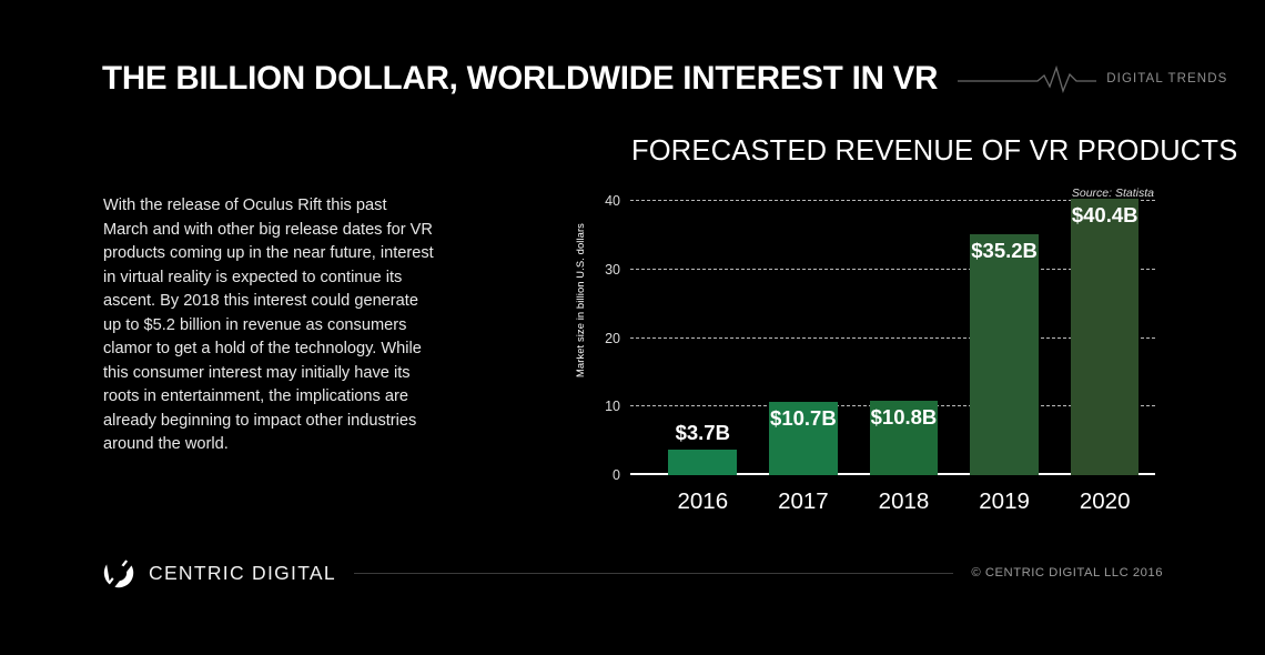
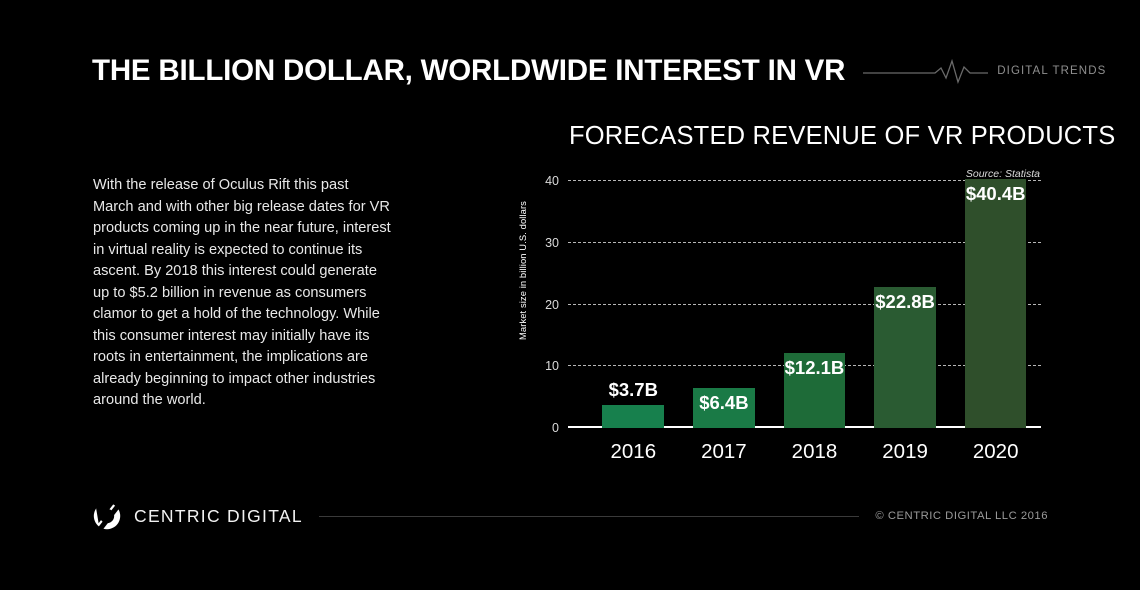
2017: $10.7B -> $6.4B
2018: $10.8B -> $12.1B
2019: $35.2B -> $22.8B
